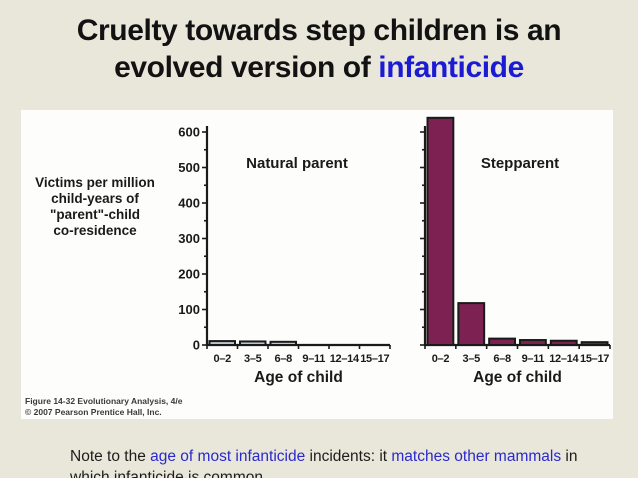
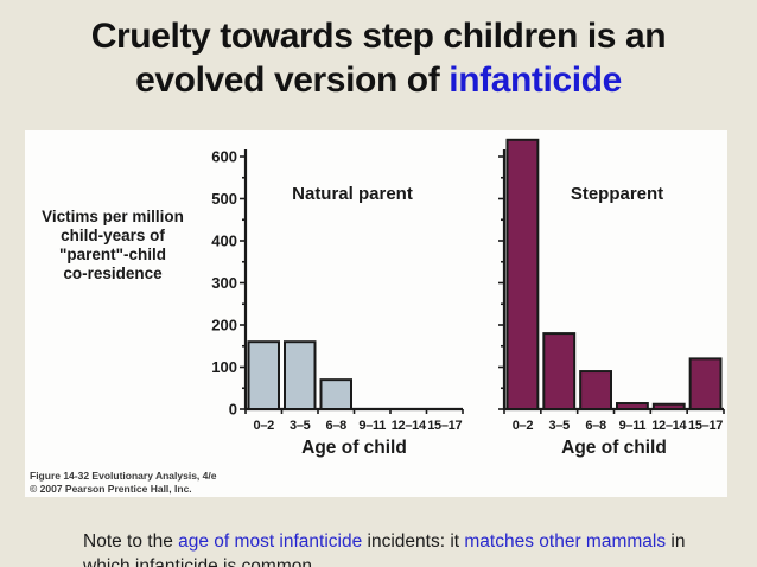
Natural parent/0–2: 10 -> 160
Natural parent/3–5: 10 -> 160
Stepparent/3–5: 120 -> 180
Natural parent/6–8: 10 -> 70
Stepparent/6–8: 20 -> 90
Stepparent/15–17: 10 -> 120
